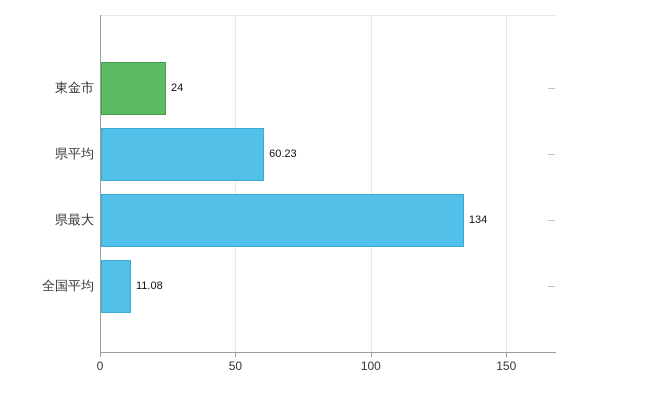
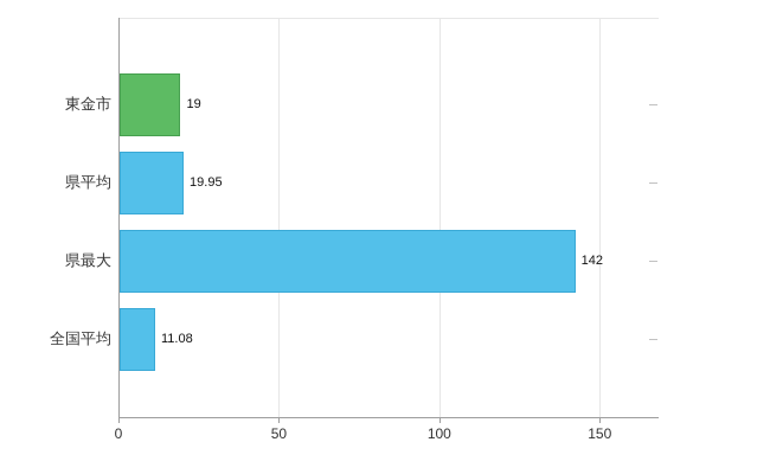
東金市: 24 -> 19
県平均: 60.23 -> 19.95
県最大: 134 -> 142
